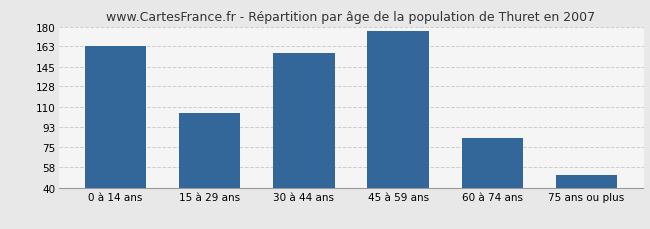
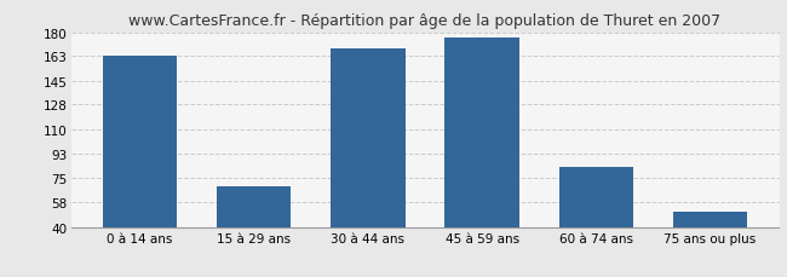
15 à 29 ans: 105 -> 69
30 à 44 ans: 157 -> 168
